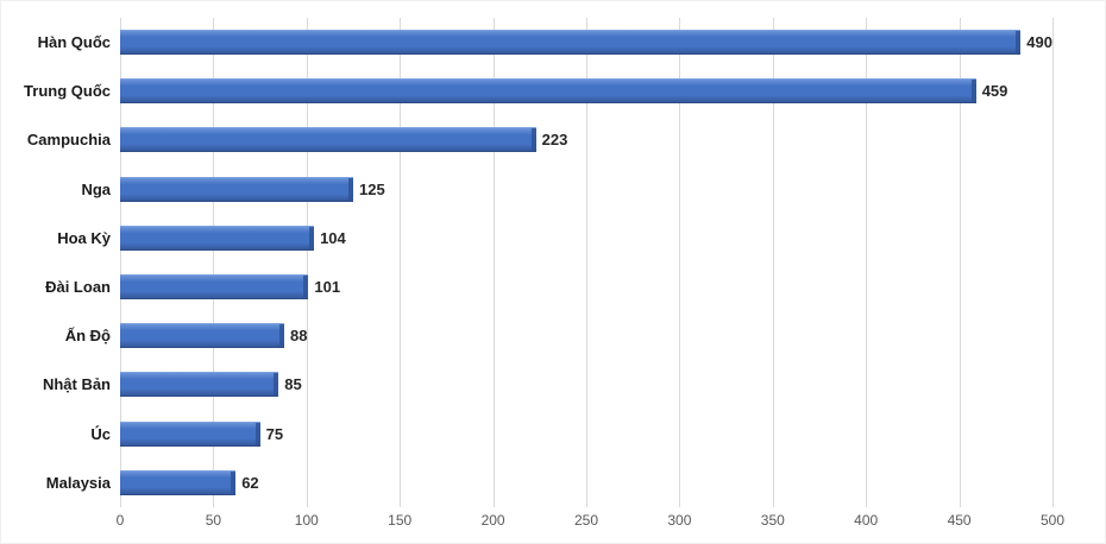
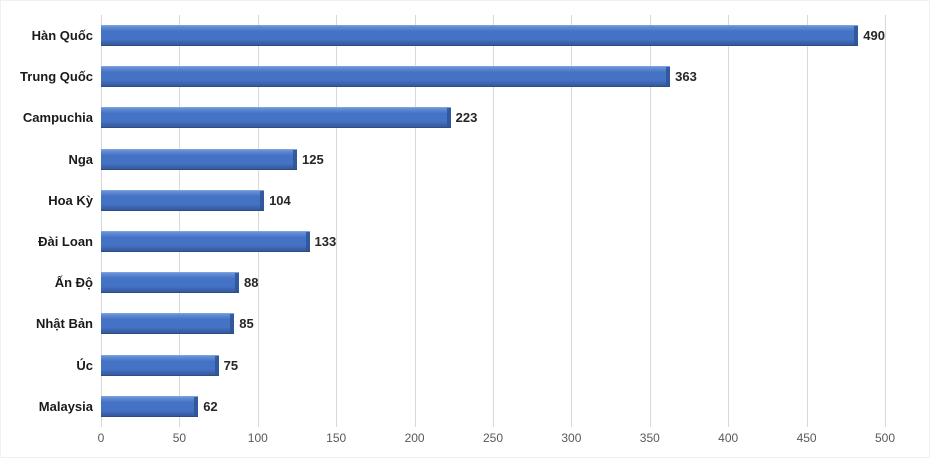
Trung Quốc: 459 -> 363
Đài Loan: 101 -> 133
